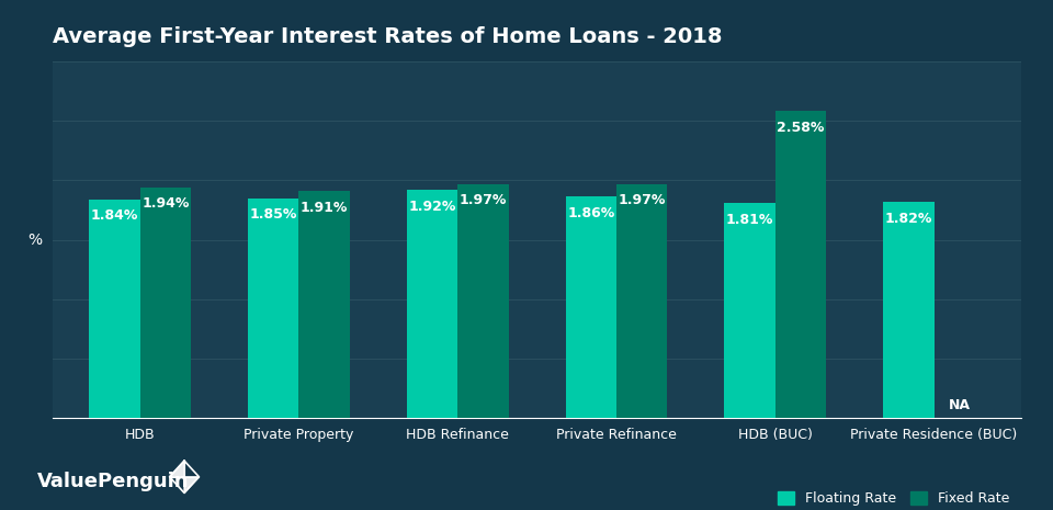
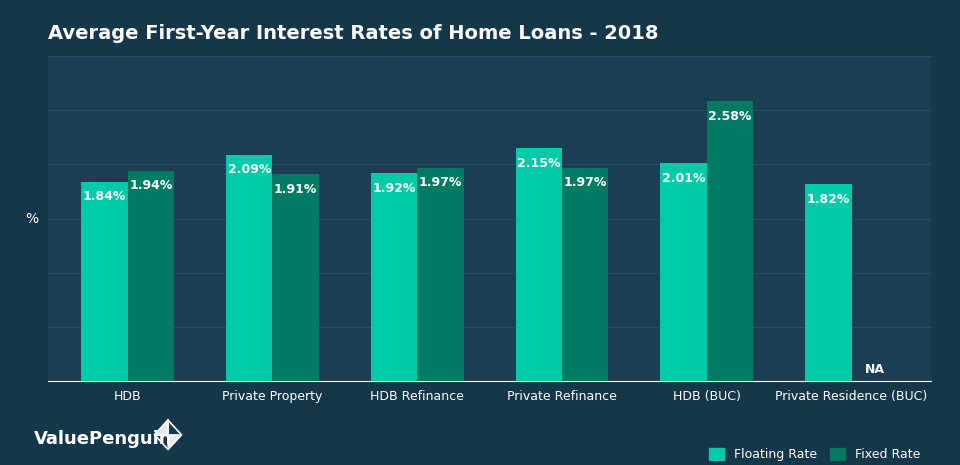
Average First-Year Interest Rates of Home Loans - 2018/Floating Rate/Private Property: 1.85% -> 2.09%
Average First-Year Interest Rates of Home Loans - 2018/Floating Rate/Private Refinance: 1.86% -> 2.15%
Average First-Year Interest Rates of Home Loans - 2018/Floating Rate/HDB (BUC): 1.81% -> 2.01%
